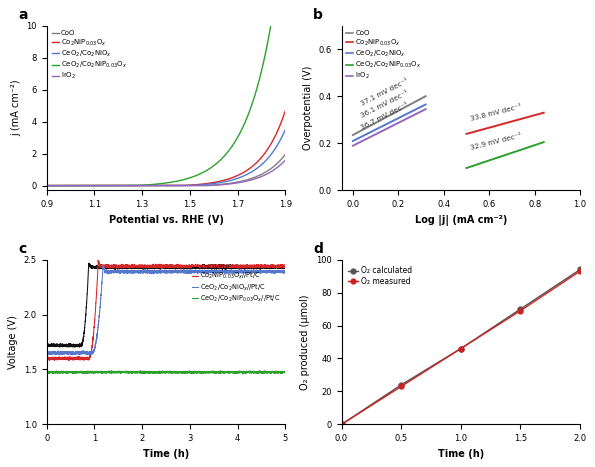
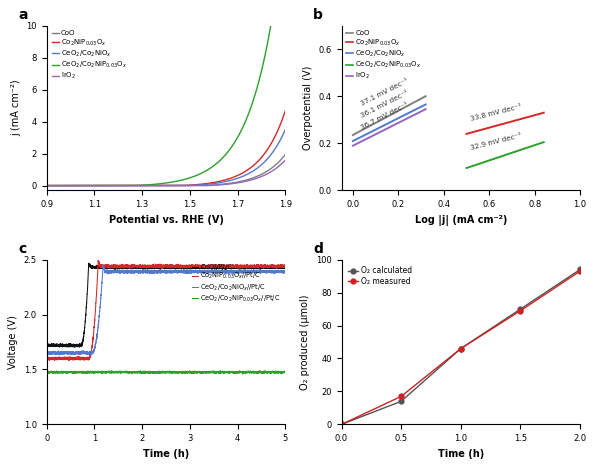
O₂ calculated/0.5: 24 -> 14
O₂ measured/0.5: 23 -> 17
